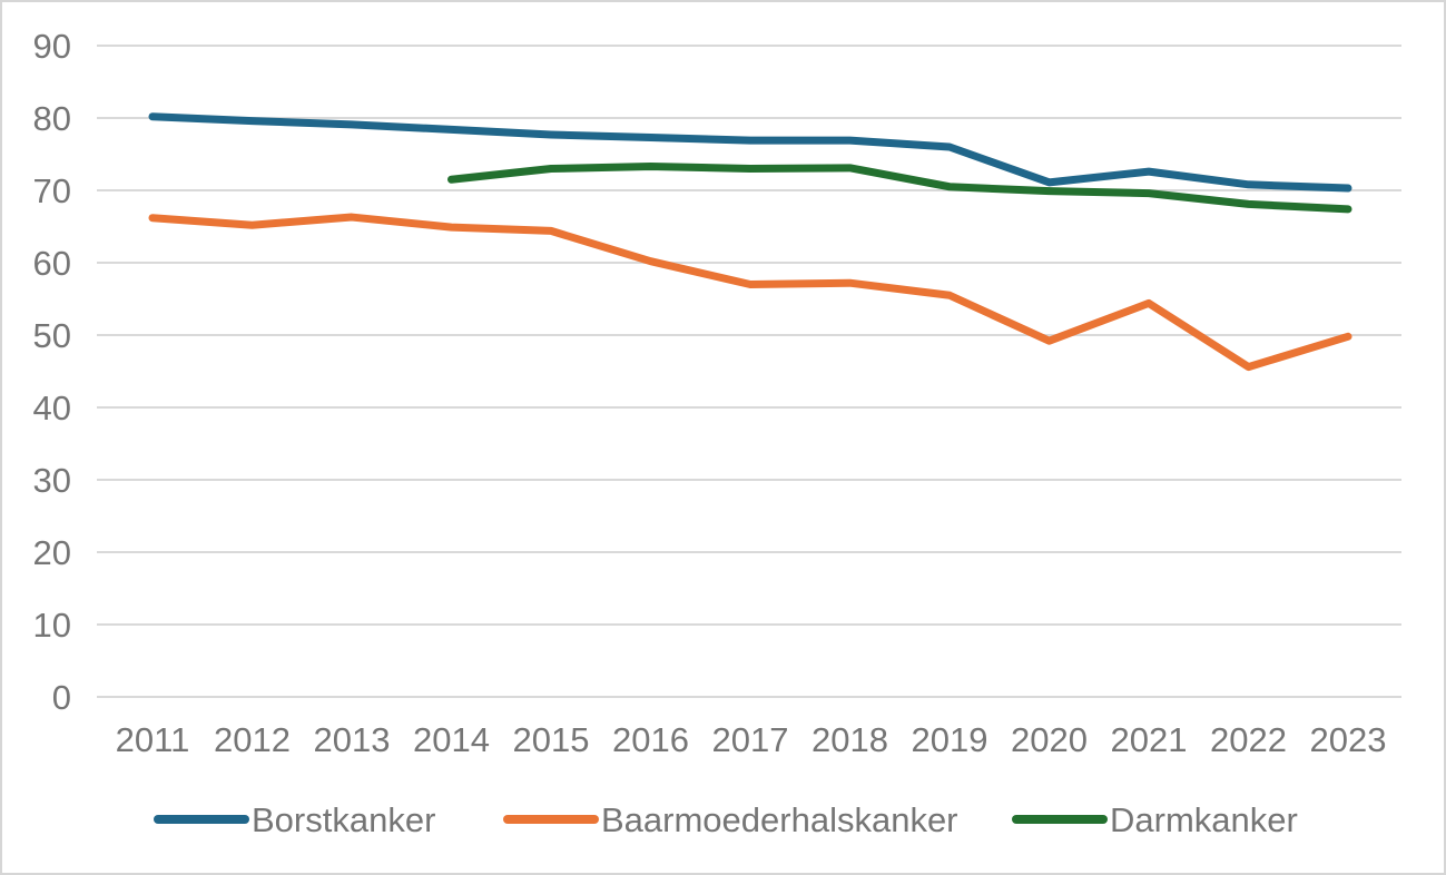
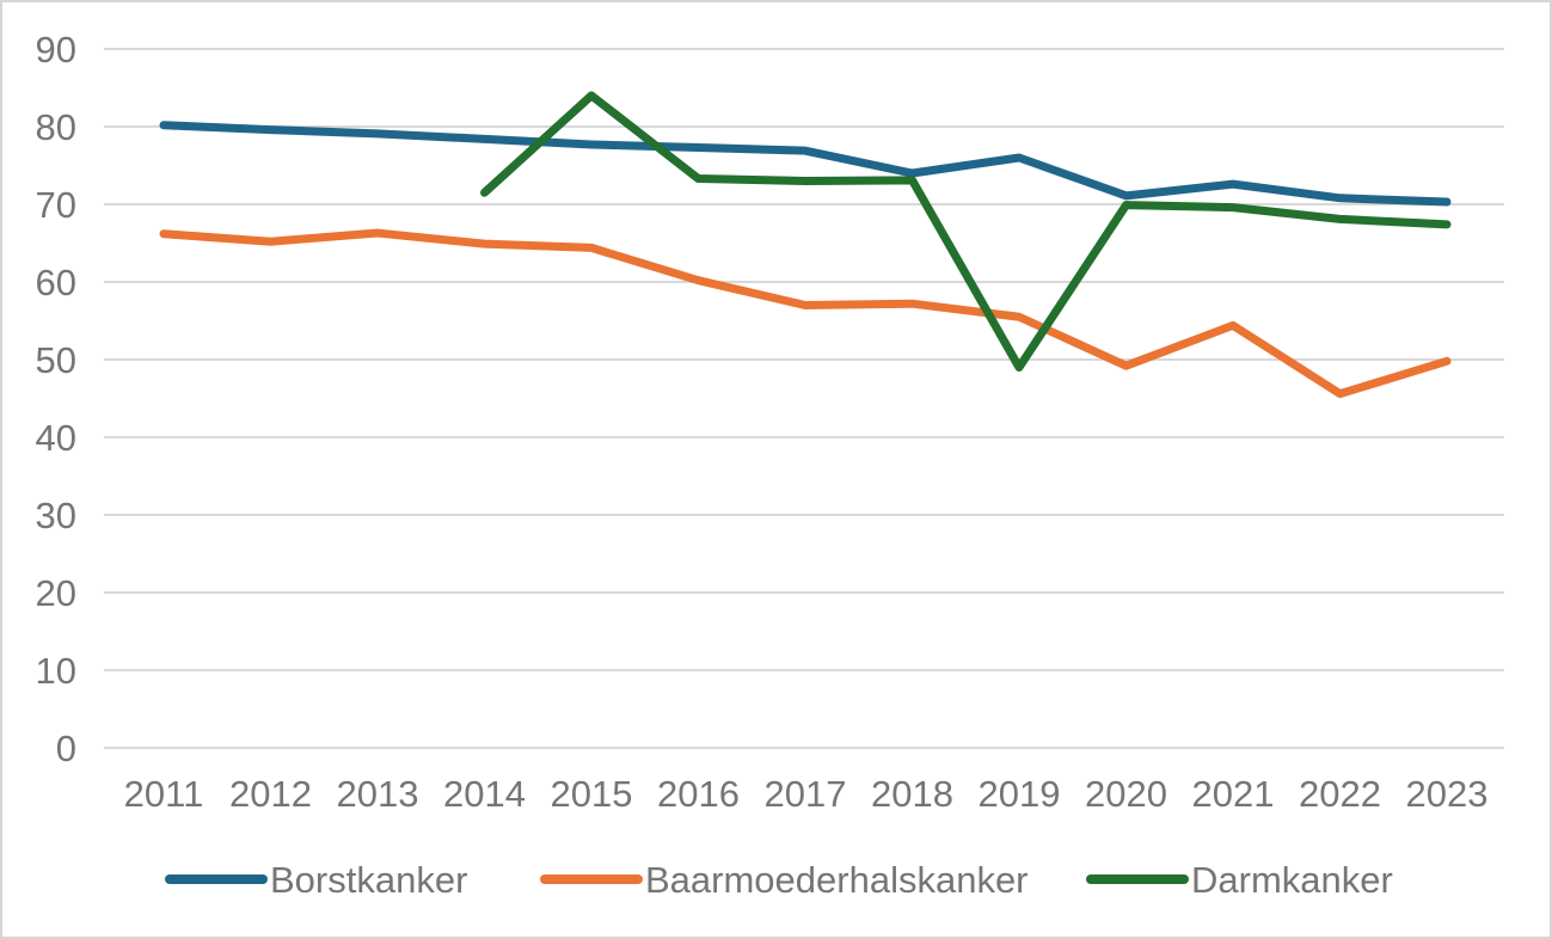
Darmkanker/2015: 73 -> 84
Borstkanker/2018: 77 -> 74
Darmkanker/2019: 70 -> 49
